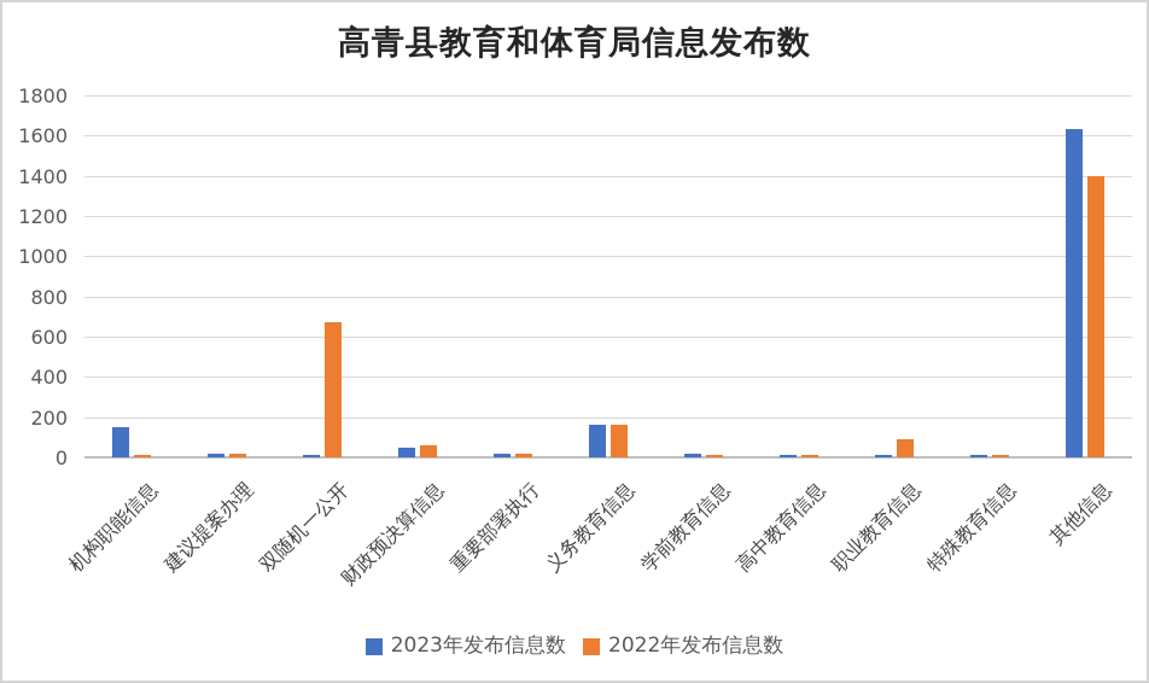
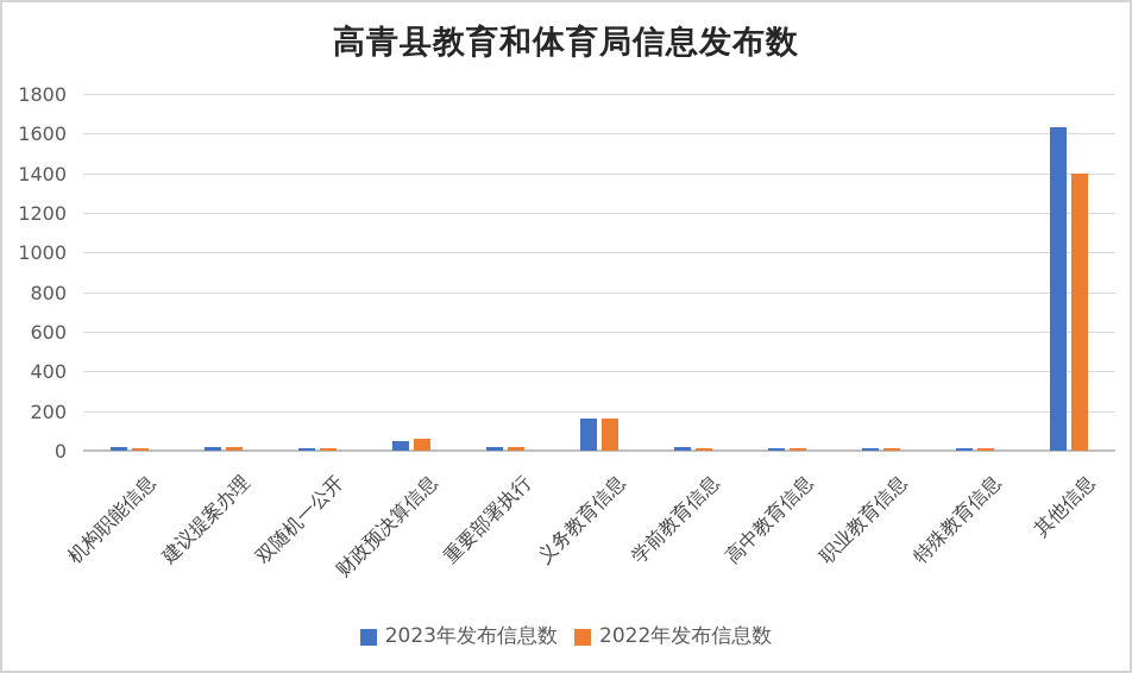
2023年发布信息数/机构职能信息: 150 -> 20
2022年发布信息数/双随机一公开: 670 -> 10
2022年发布信息数/职业教育信息: 90 -> 10
